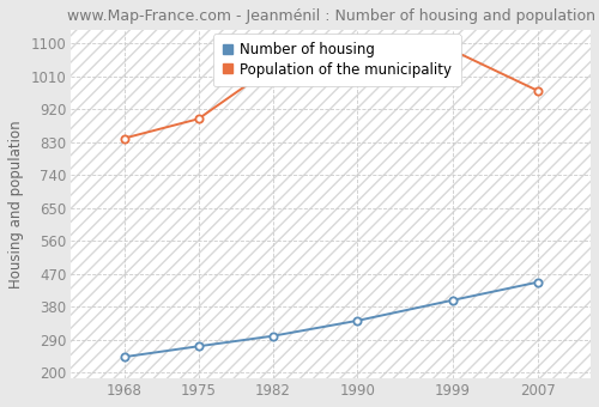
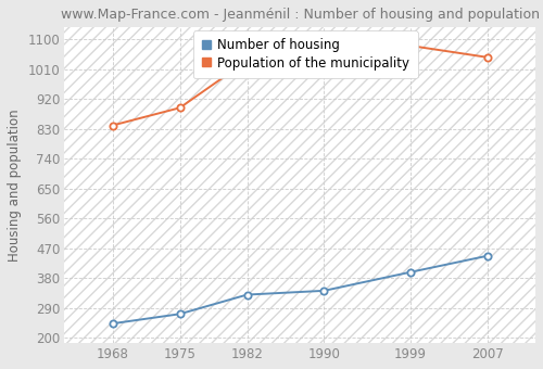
Number of housing/1982: 300 -> 330
Population of the municipality/2007: 970 -> 1045
